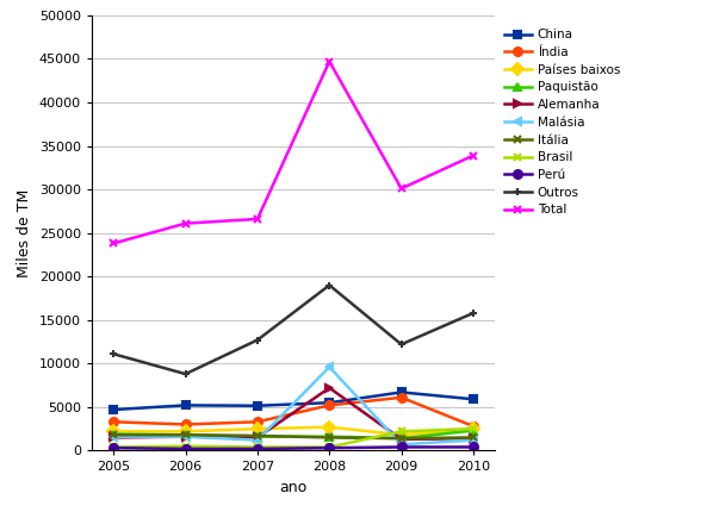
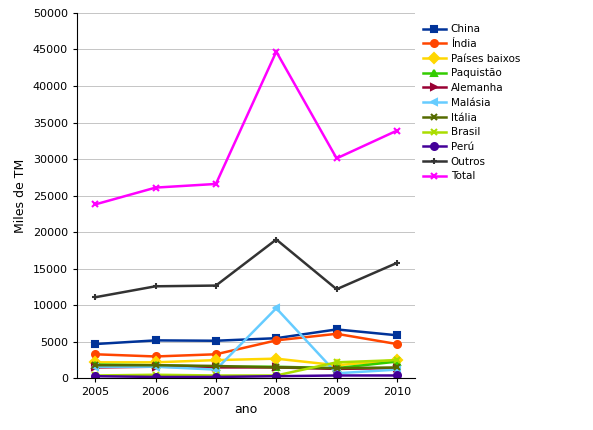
Outros/2006: 8800 -> 12600
Alemanha/2008: 7200 -> 1500
Índia/2010: 2800 -> 4700
